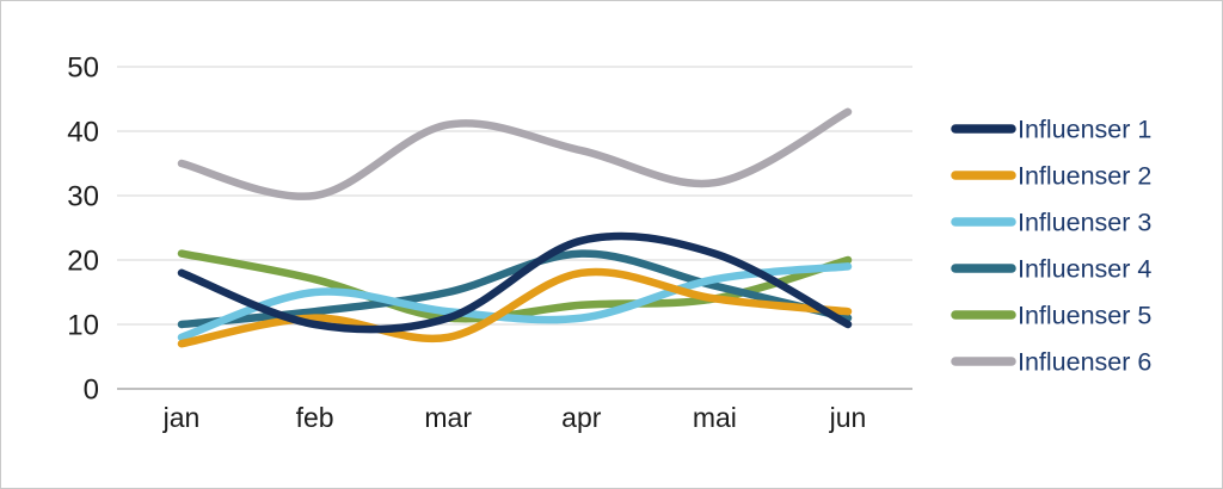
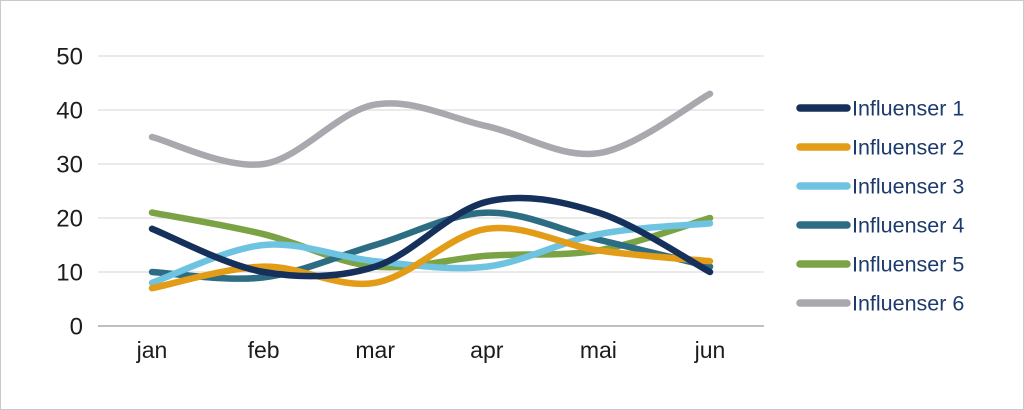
Influenser 4/feb: 12 -> 9
